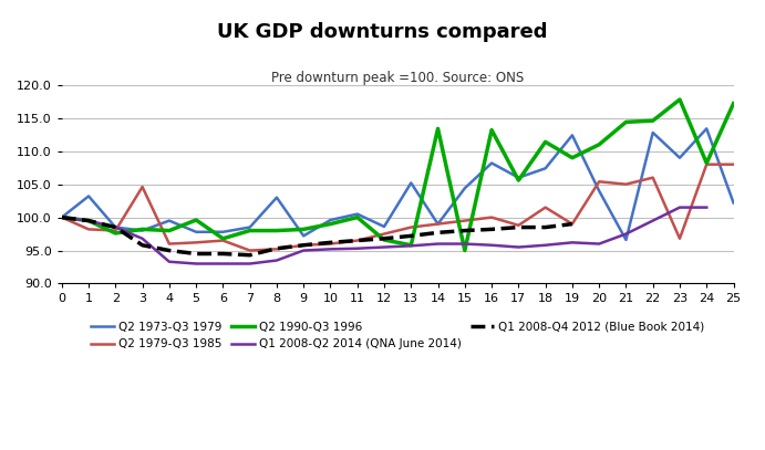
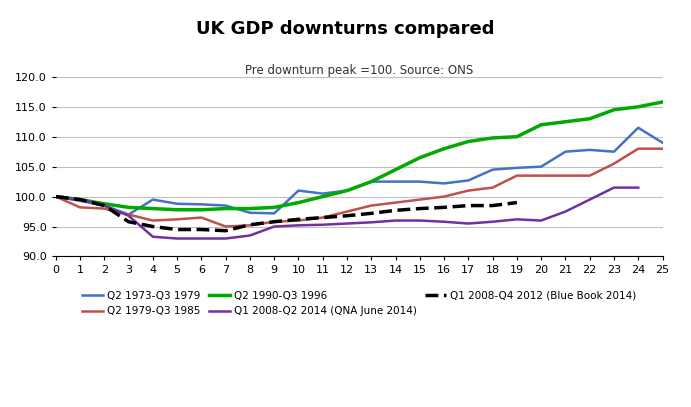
Q2 1973-Q3 1979/1: 103.2 -> 99.3
Q2 1990-Q3 1996/2: 97.6 -> 98.8
Q2 1973-Q3 1979/3: 98.0 -> 97.0
Q2 1979-Q3 1985/3: 104.6 -> 97.0
Q2 1973-Q3 1979/5: 97.8 -> 98.8
Q2 1990-Q3 1996/5: 99.6 -> 97.8
Q2 1973-Q3 1979/6: 97.8 -> 98.7
Q2 1990-Q3 1996/6: 96.8 -> 97.8
Q2 1973-Q3 1979/8: 103.0 -> 97.3
Q2 1973-Q3 1979/10: 99.6 -> 101.0
Q2 1973-Q3 1979/12: 98.6 -> 101.0
Q2 1990-Q3 1996/12: 96.6 -> 101.0
Q2 1973-Q3 1979/13: 105.2 -> 102.5
Q2 1990-Q3 1996/13: 95.8 -> 102.5
Q2 1973-Q3 1979/14: 99.0 -> 102.5
Q2 1990-Q3 1996/14: 113.4 -> 104.5
Q2 1973-Q3 1979/15: 104.4 -> 102.5
Q2 1990-Q3 1996/15: 95.0 -> 106.5
Q2 1973-Q3 1979/16: 108.2 -> 102.2
Q2 1990-Q3 1996/16: 113.2 -> 108.0
Q2 1973-Q3 1979/17: 106.0 -> 102.7
Q2 1979-Q3 1985/17: 98.8 -> 101.0
Q2 1990-Q3 1996/17: 105.6 -> 109.2
Q2 1973-Q3 1979/18: 107.4 -> 104.5
Q2 1990-Q3 1996/18: 111.4 -> 109.8
Q2 1973-Q3 1979/19: 112.4 -> 104.8
Q2 1979-Q3 1985/19: 99.0 -> 103.5
Q2 1990-Q3 1996/19: 109.0 -> 110.0
Q2 1973-Q3 1979/20: 104.0 -> 105.0
Q2 1979-Q3 1985/20: 105.4 -> 103.5
Q2 1990-Q3 1996/20: 111.0 -> 112.0
Q2 1973-Q3 1979/21: 96.6 -> 107.5
Q2 1979-Q3 1985/21: 105.0 -> 103.5
Q2 1990-Q3 1996/21: 114.4 -> 112.5
Q2 1973-Q3 1979/22: 112.8 -> 107.8
Q2 1979-Q3 1985/22: 106.0 -> 103.5
Q2 1990-Q3 1996/22: 114.6 -> 113.0
Q2 1973-Q3 1979/23: 109.0 -> 107.5
Q2 1979-Q3 1985/23: 96.8 -> 105.5
Q2 1990-Q3 1996/23: 117.8 -> 114.5
Q2 1973-Q3 1979/24: 113.4 -> 111.5
Q2 1990-Q3 1996/24: 108.2 -> 115.0
Q2 1973-Q3 1979/25: 102.2 -> 109.0
Q2 1990-Q3 1996/25: 117.2 -> 115.8
